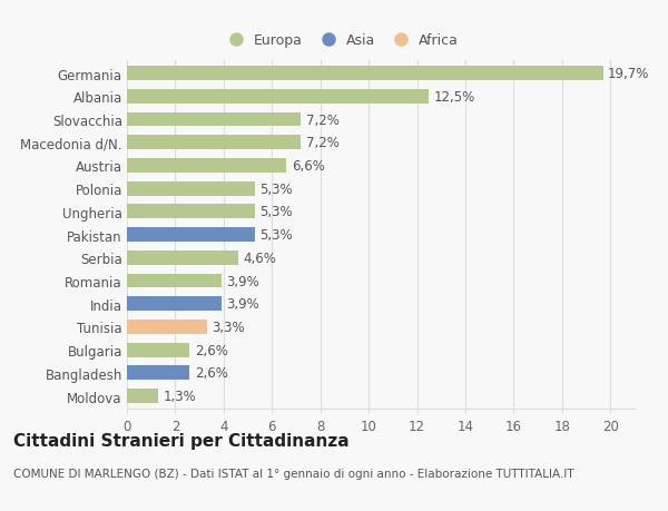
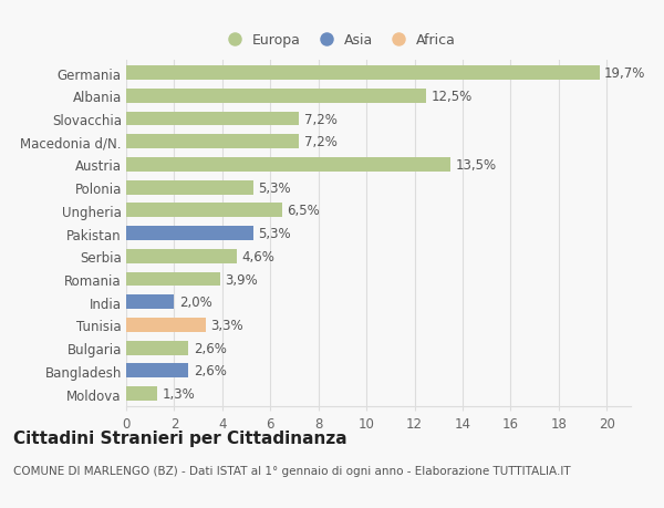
Austria: 6,6% -> 13,5%
Ungheria: 5,3% -> 6,5%
India: 3,9% -> 2,0%
